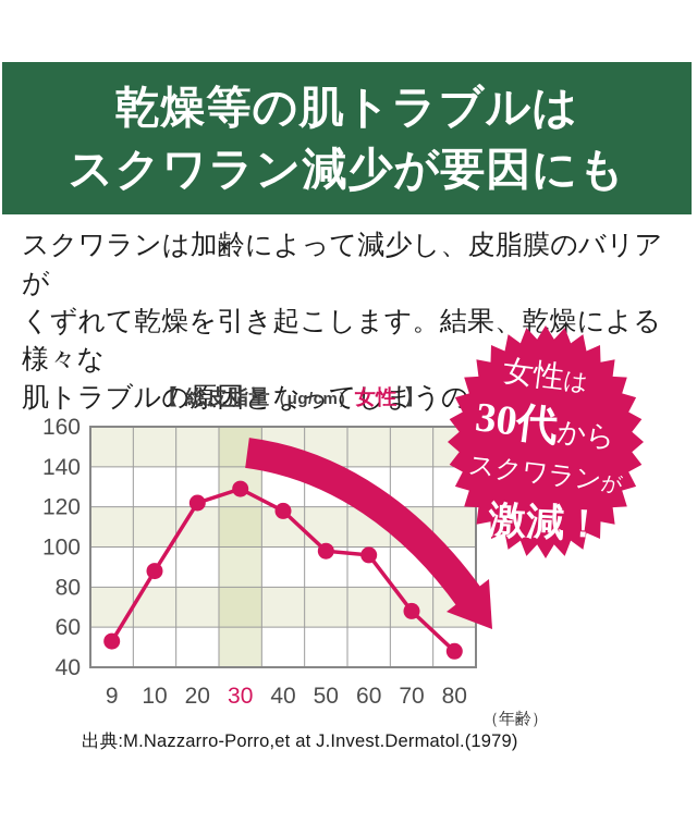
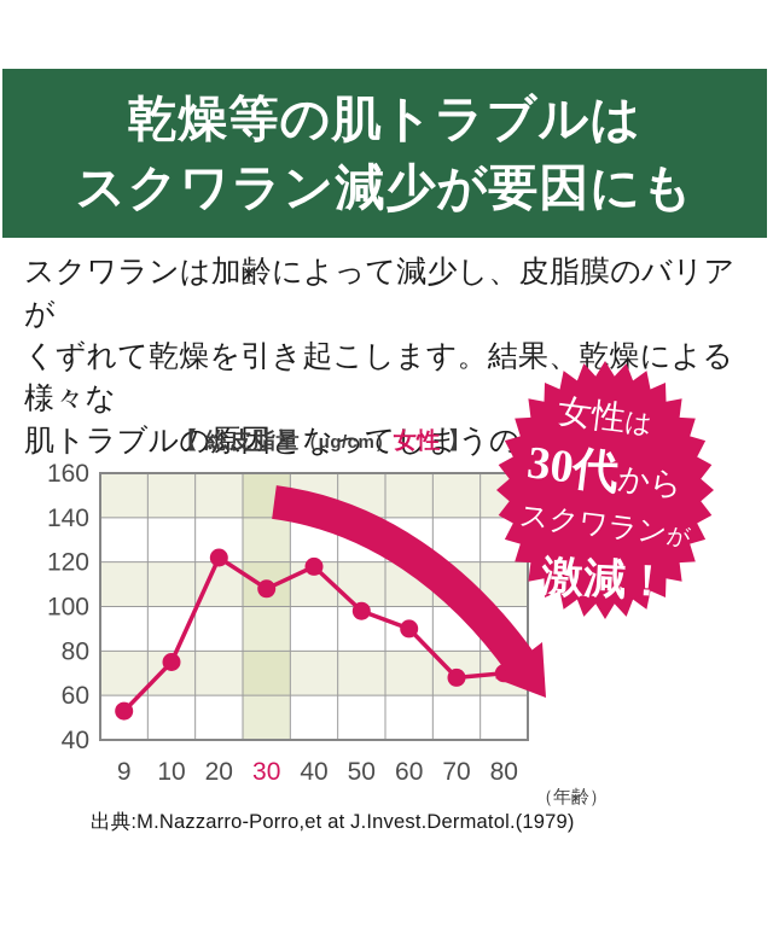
10: 88 -> 75
30: 129 -> 108
60: 96 -> 90
80: 48 -> 70
